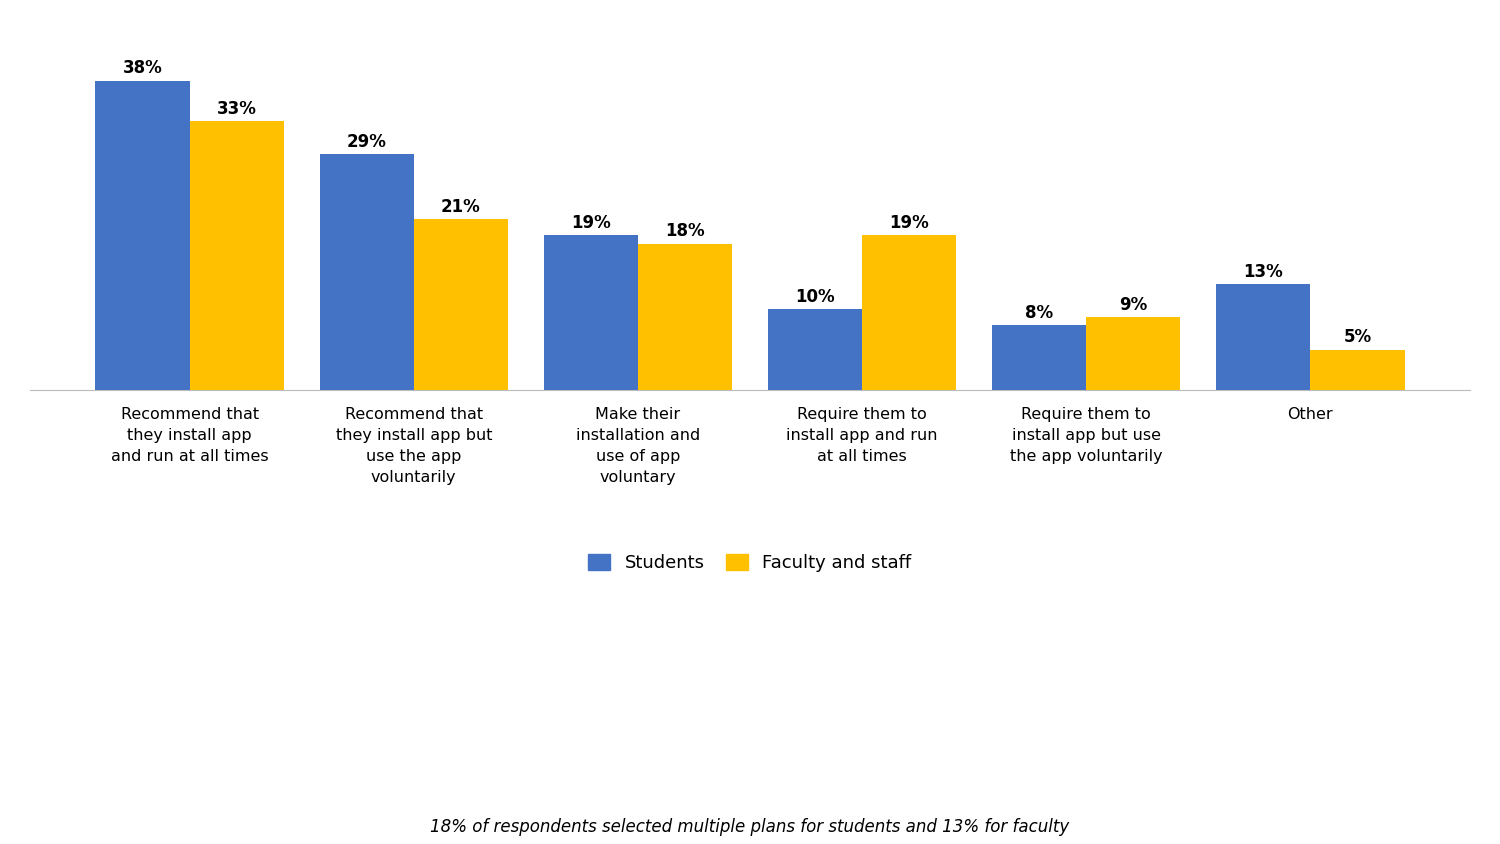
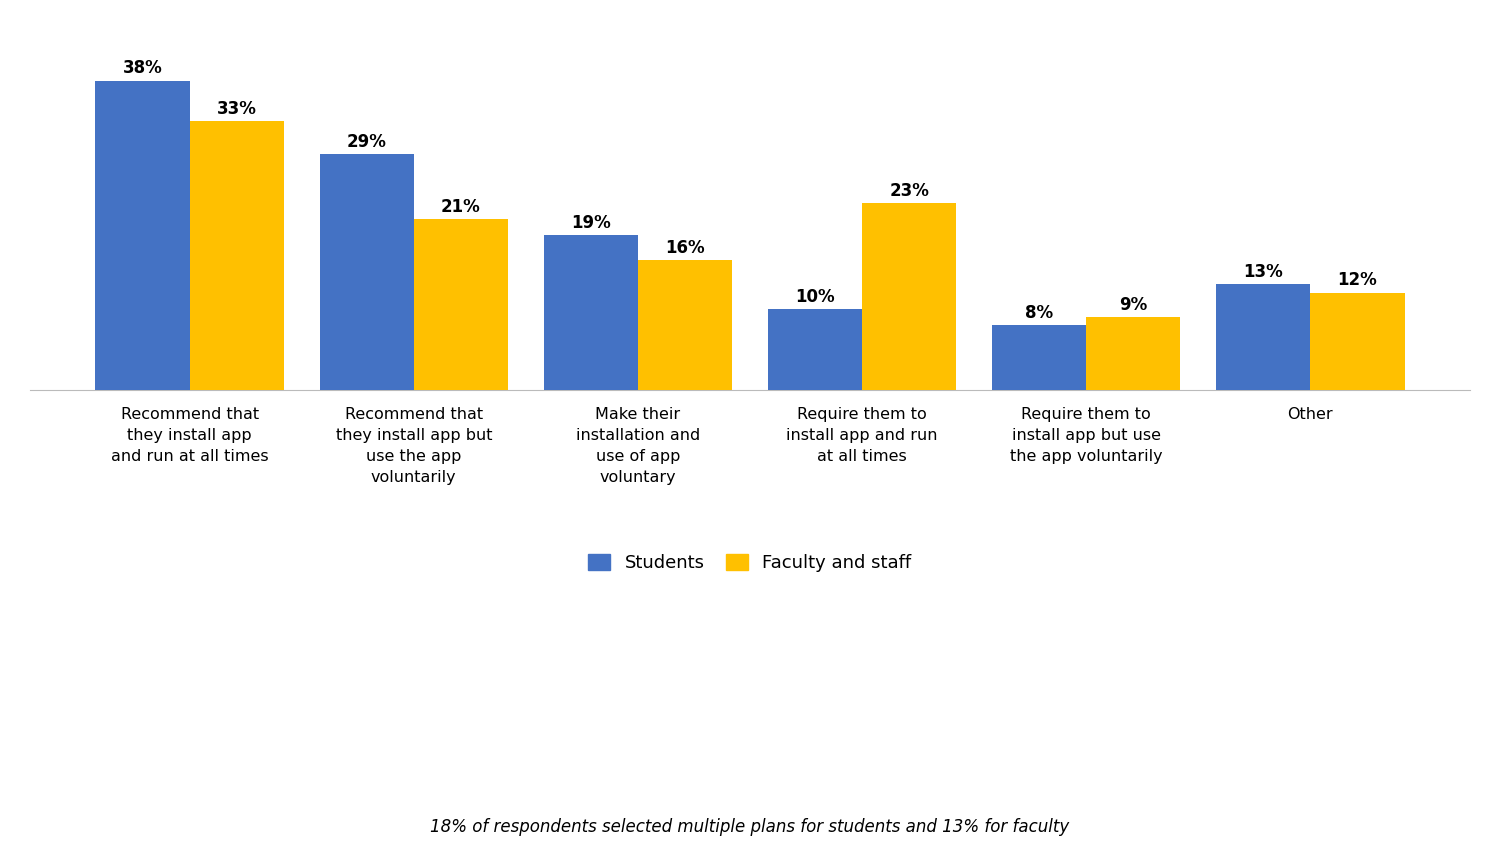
Faculty and staff/Make their installation and use of app voluntary: 18% -> 16%
Faculty and staff/Require them to install app and run at all times: 19% -> 23%
Faculty and staff/Other: 5% -> 12%
